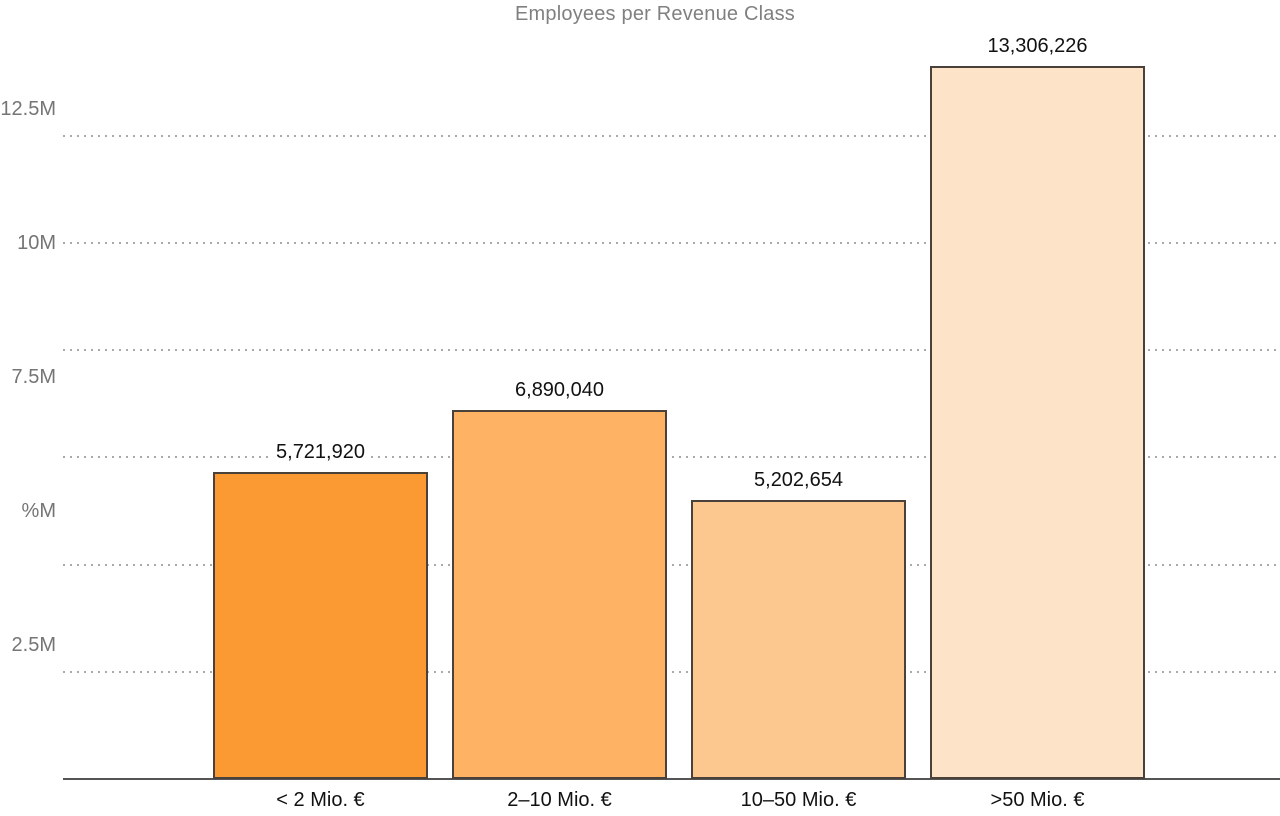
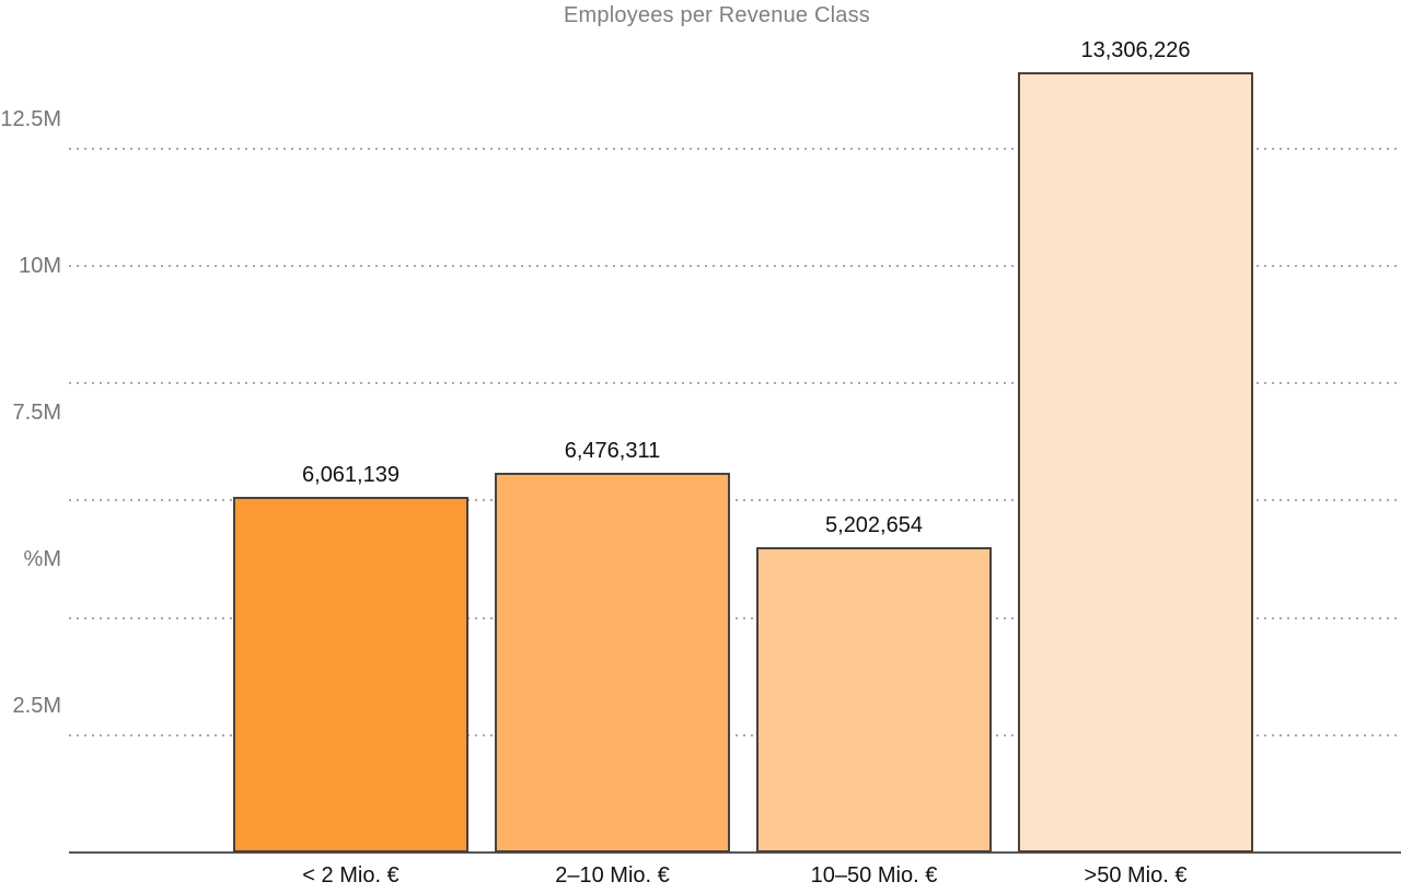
< 2 Mio. €: 5,721,920 -> 6,061,139
2–10 Mio. €: 6,890,040 -> 6,476,311
